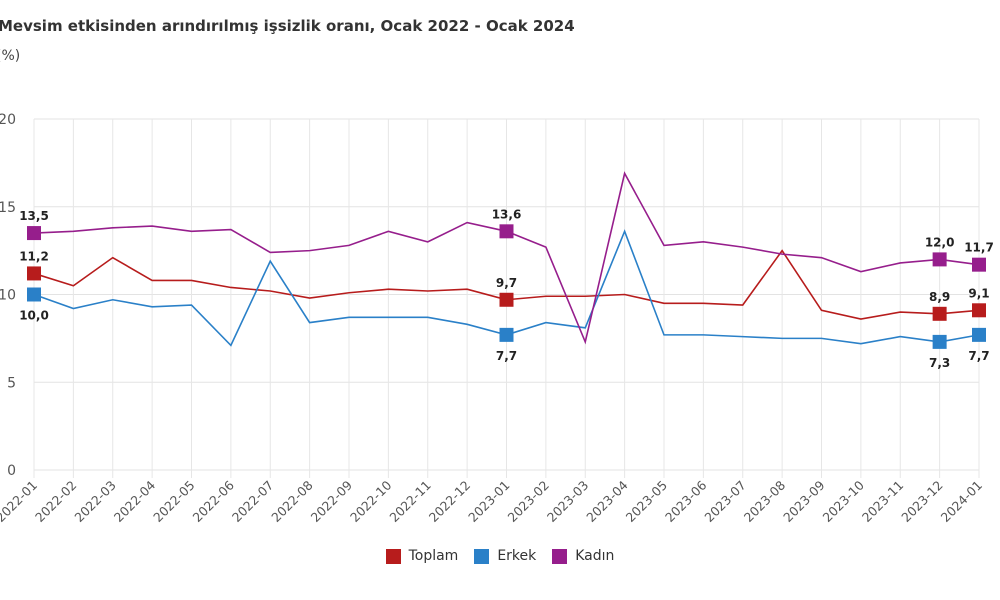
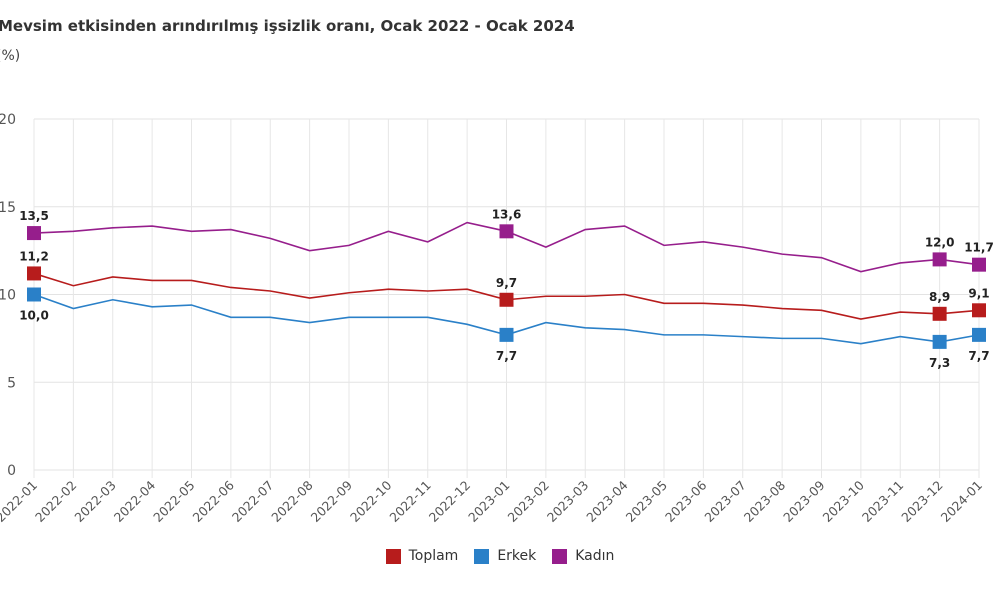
Toplam/2022-03: 12.1 -> 11.0
Erkek/2022-06: 7.1 -> 8.7
Erkek/2022-07: 11.9 -> 8.7
Kadın/2022-07: 12.4 -> 13.2
Kadın/2023-03: 7.3 -> 13.7
Erkek/2023-04: 13.6 -> 8.0
Kadın/2023-04: 16.9 -> 13.9
Toplam/2023-08: 12.5 -> 9.2
